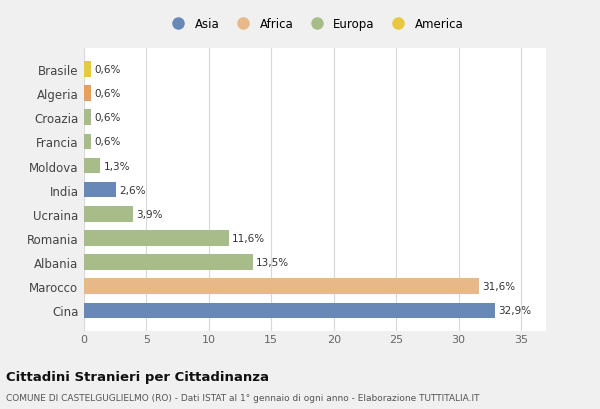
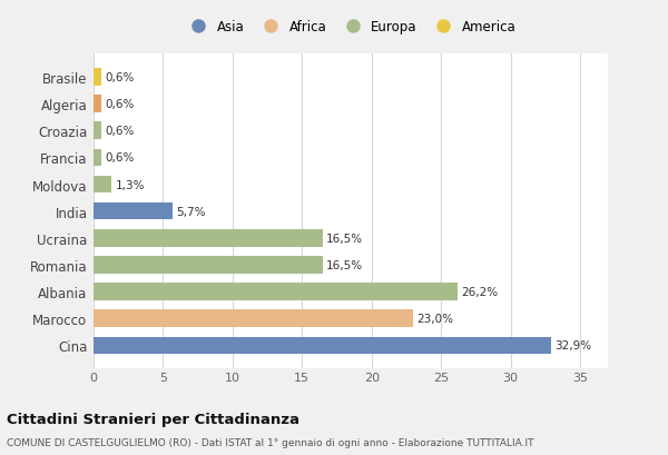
India: 2,6% -> 5,7%
Ucraina: 3,9% -> 16,5%
Romania: 11,6% -> 16,5%
Albania: 13,5% -> 26,2%
Marocco: 31,6% -> 23,0%
